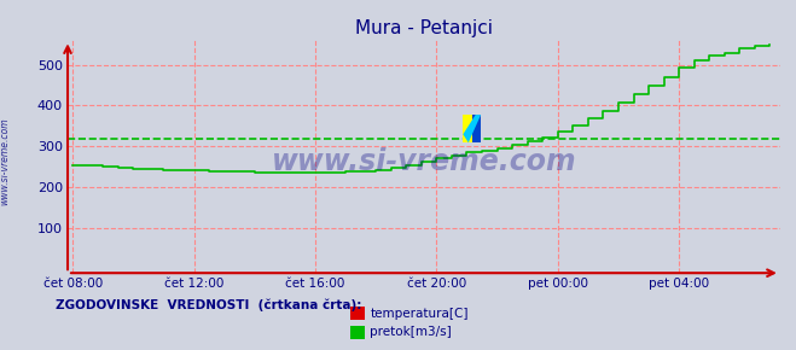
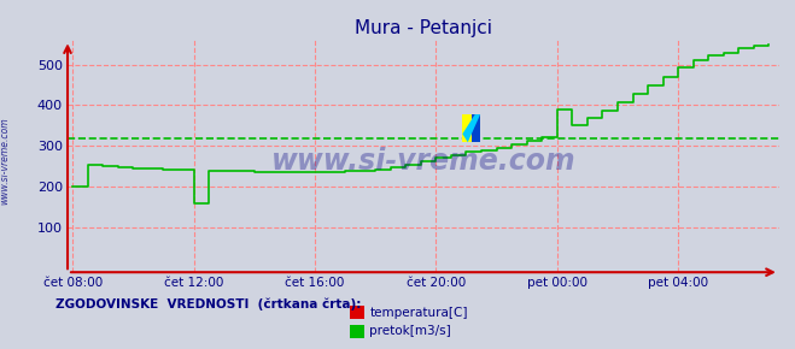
čet 08:00: 255 -> 200
čet 12:00: 241 -> 160
pet 00:00: 335 -> 390
